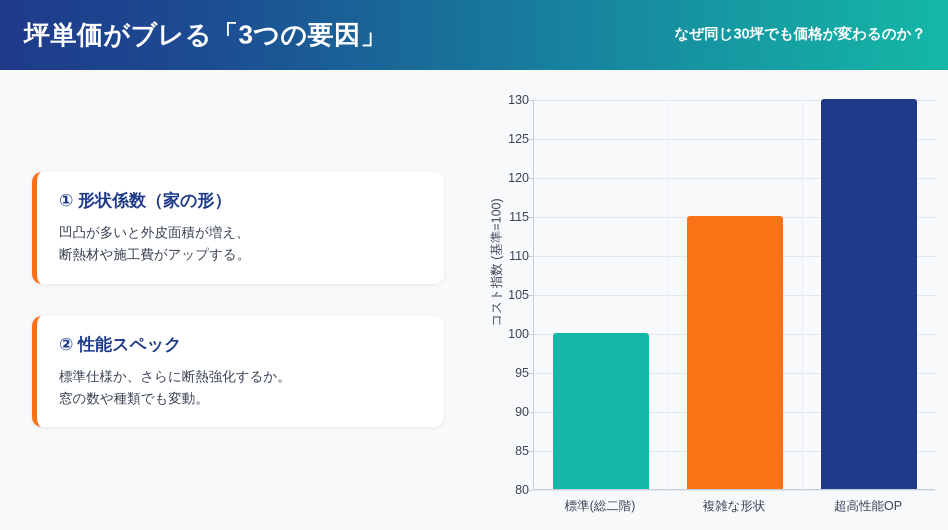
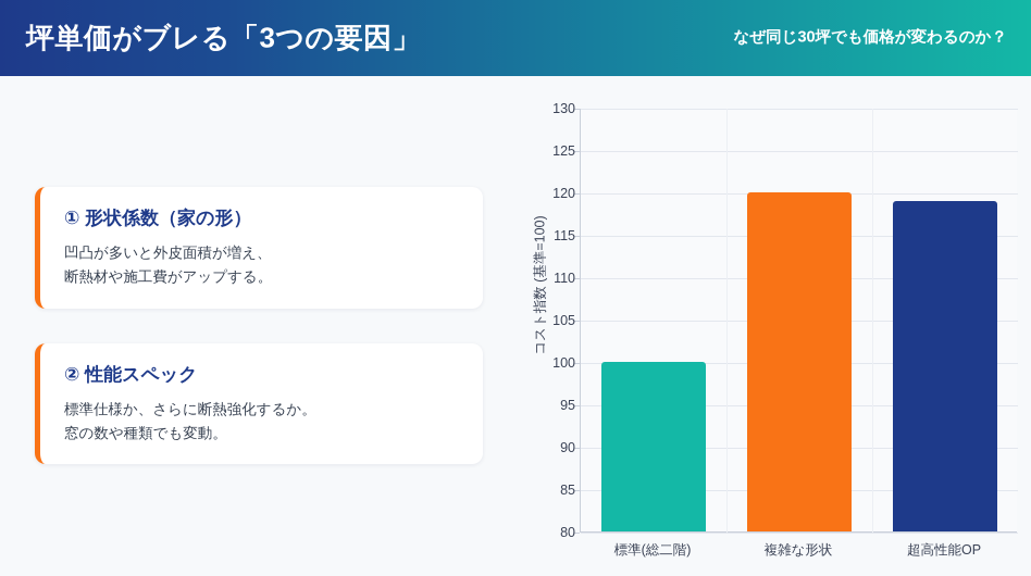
複雑な形状: 115 -> 120
超高性能OP: 130 -> 119
